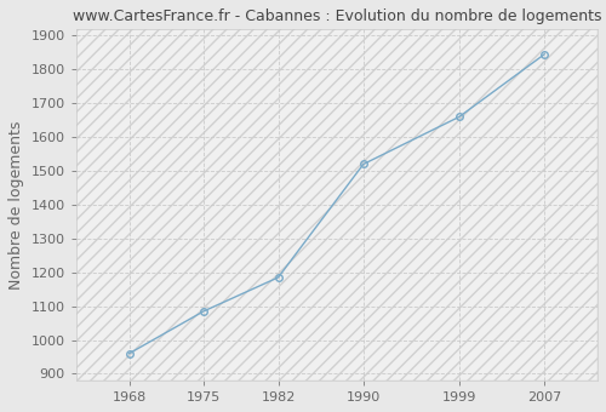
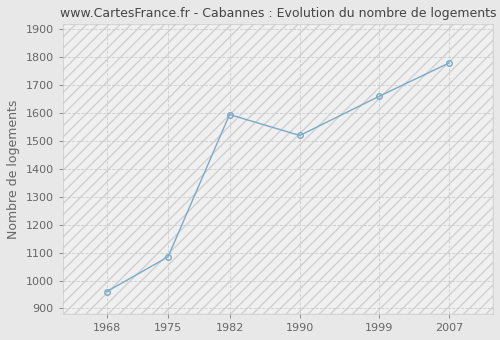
1982: 1185 -> 1595
2007: 1845 -> 1780
